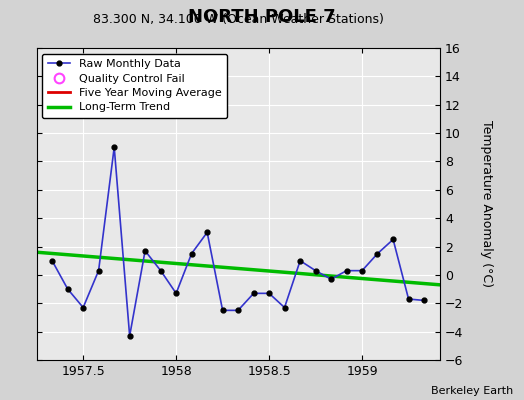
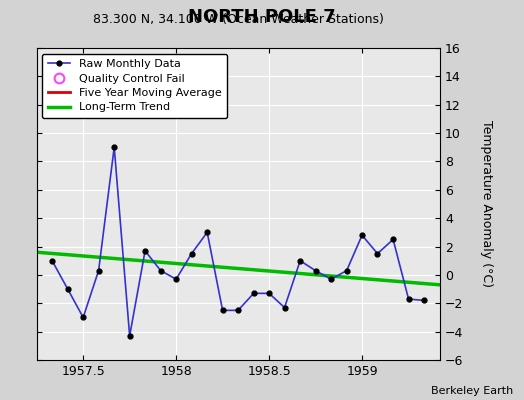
1957.5: -2.3 -> -3.0
1958: -1.3 -> -0.3
1959: 0.3 -> 2.8
